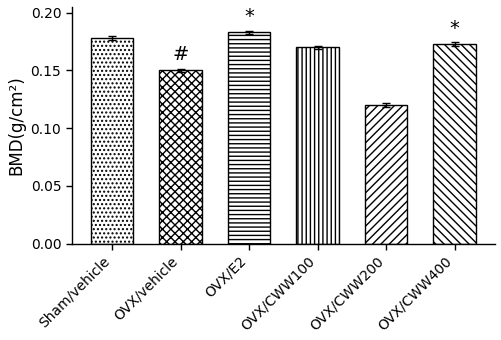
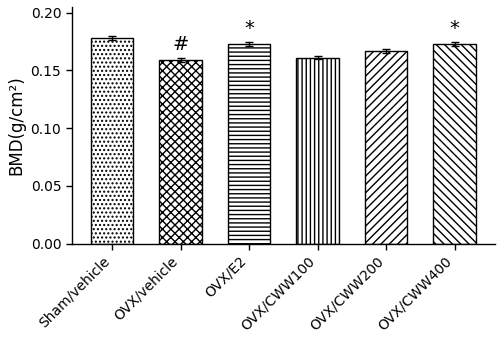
OVX/vehicle: 0.150 -> 0.159
OVX/E2: 0.183 -> 0.173
OVX/CWW100: 0.170 -> 0.161
OVX/CWW200: 0.120 -> 0.167
